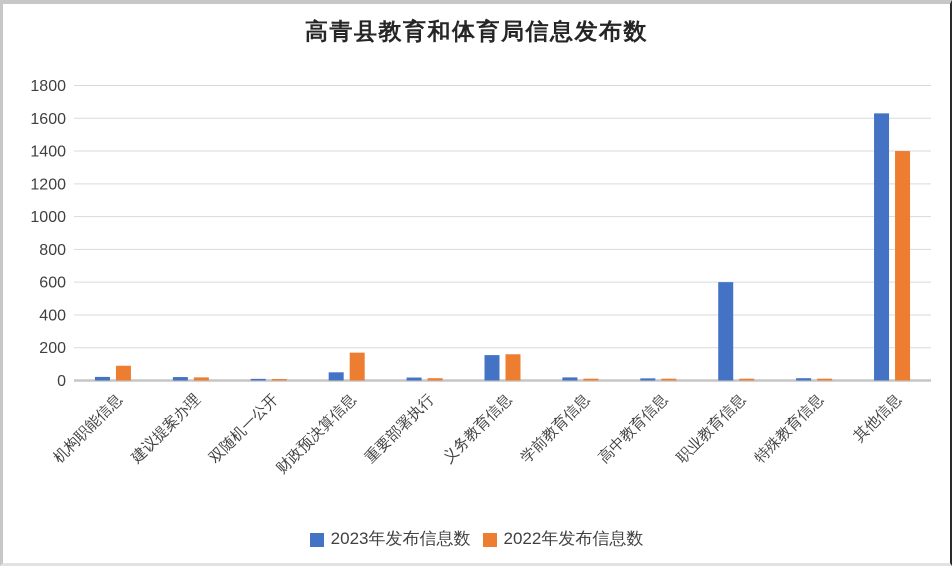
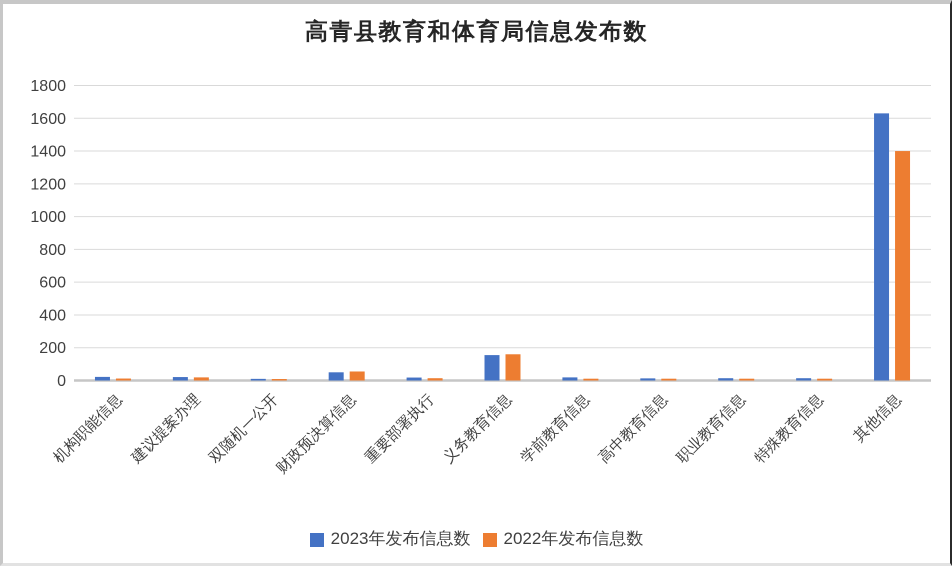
2022年发布信息数/机构职能信息: 90 -> 10
2022年发布信息数/财政预决算信息: 170 -> 60
2023年发布信息数/职业教育信息: 600 -> 10
